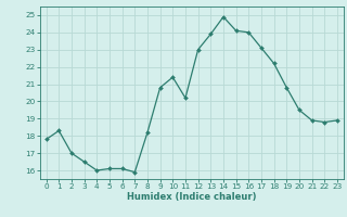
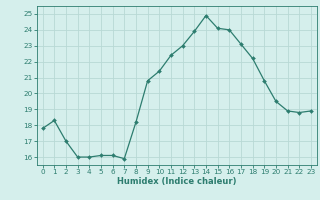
3: 16.5 -> 16.0
11: 20.2 -> 22.4
